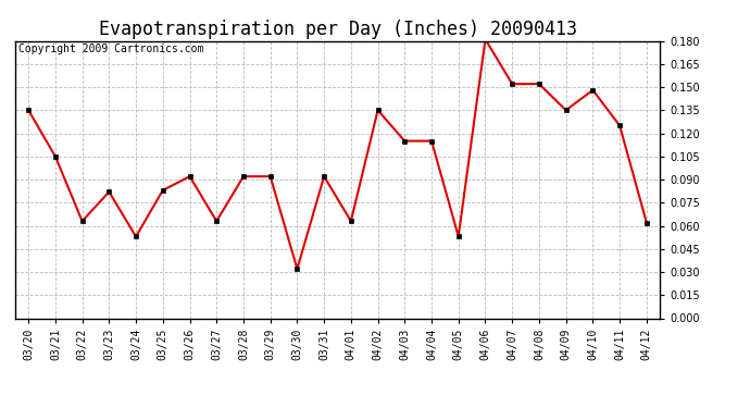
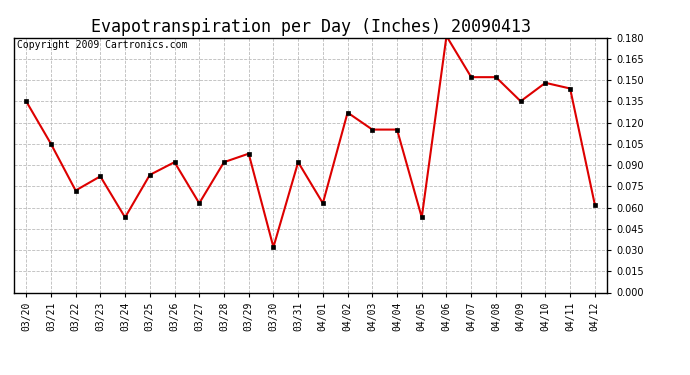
03/22: 0.063 -> 0.072
03/29: 0.092 -> 0.098
04/02: 0.135 -> 0.127
04/11: 0.125 -> 0.144
